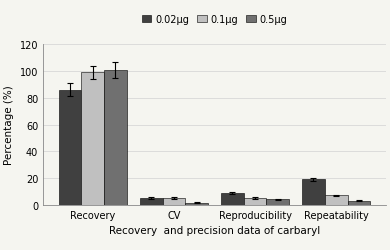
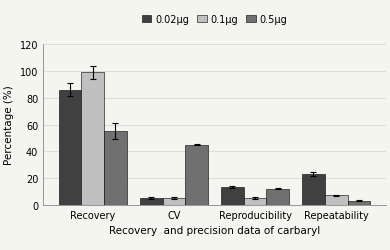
0.5μg/Recovery: 101 -> 55
0.5μg/CV: 2 -> 45
0.02μg/Reproducibility: 9 -> 13
0.5μg/Reproducibility: 4 -> 12
0.02μg/Repeatability: 19 -> 23
